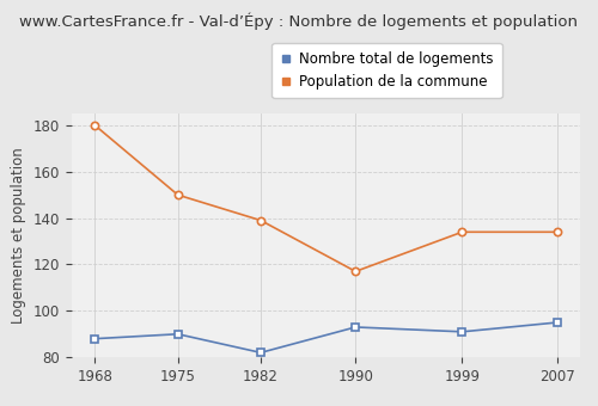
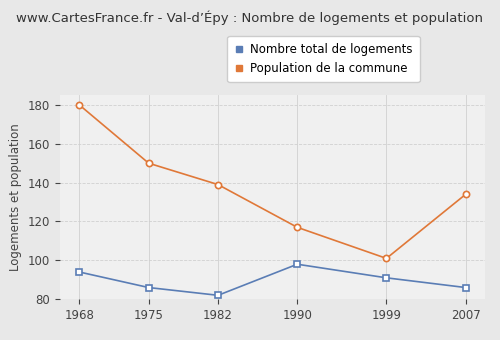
Nombre total de logements/1968: 88 -> 94
Nombre total de logements/1975: 90 -> 86
Nombre total de logements/1990: 93 -> 98
Population de la commune/1999: 134 -> 101
Nombre total de logements/2007: 95 -> 86
